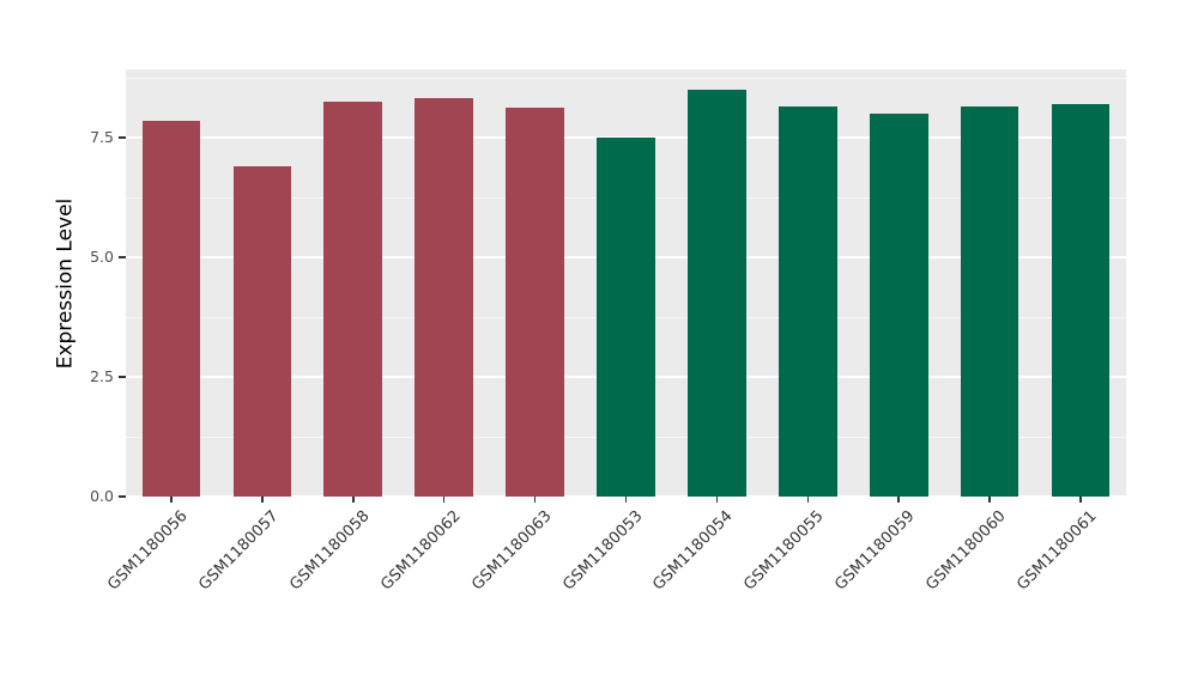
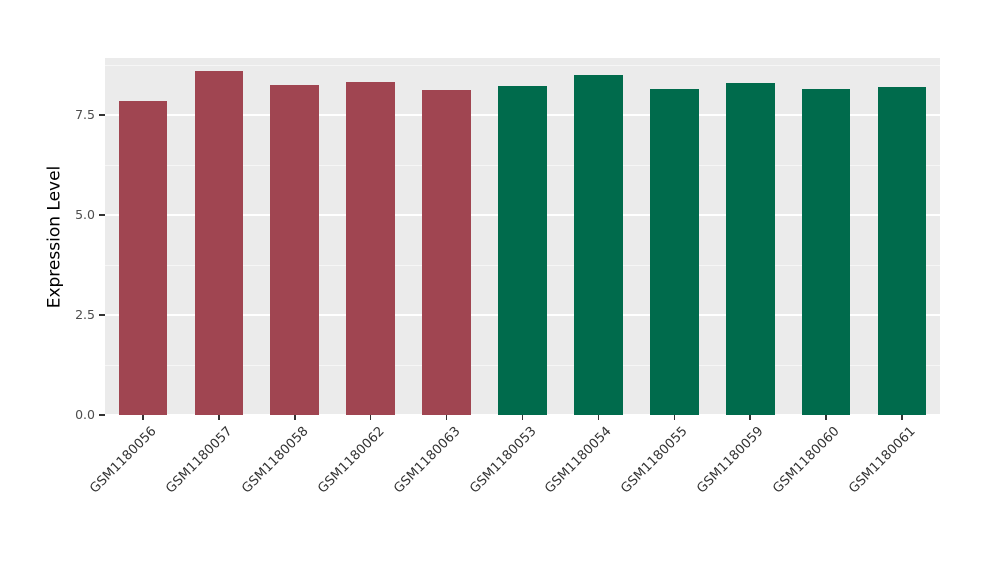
GSM1180057: 6.9 -> 8.6
GSM1180053: 7.5 -> 8.2
GSM1180059: 8.0 -> 8.3
